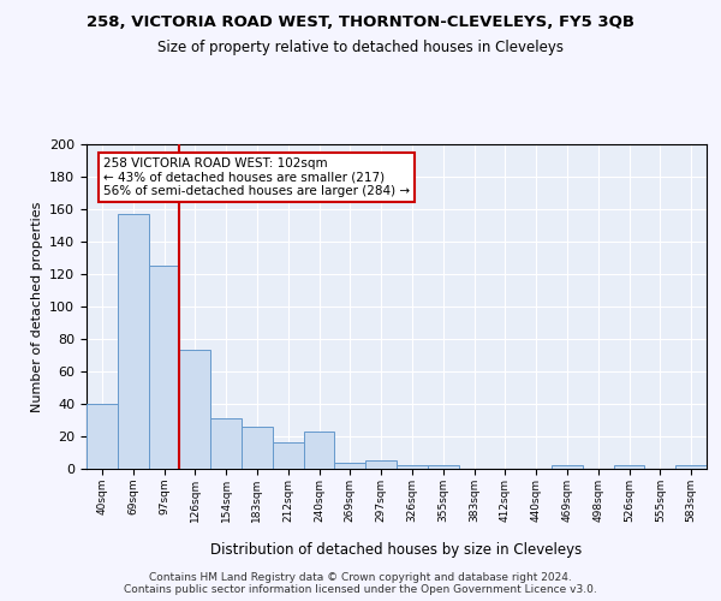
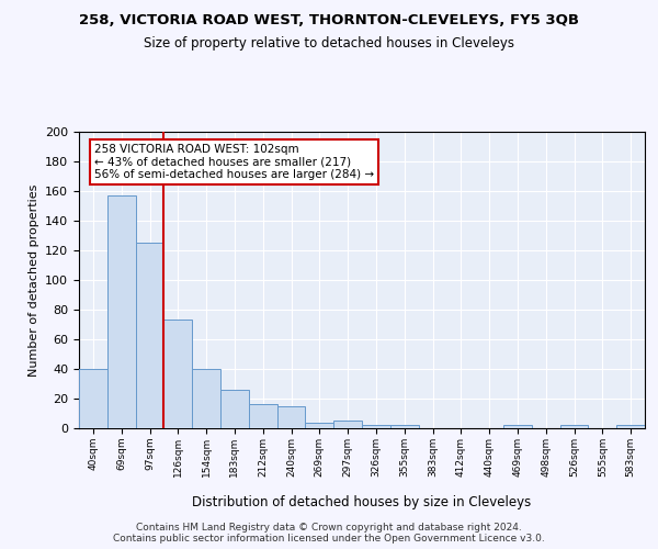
154sqm: 31 -> 40
240sqm: 23 -> 15
